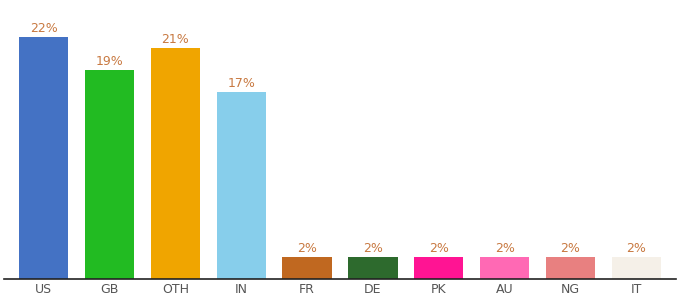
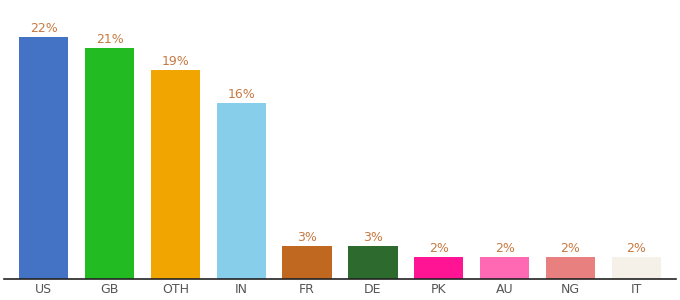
GB: 19% -> 21%
OTH: 21% -> 19%
IN: 17% -> 16%
FR: 2% -> 3%
DE: 2% -> 3%
